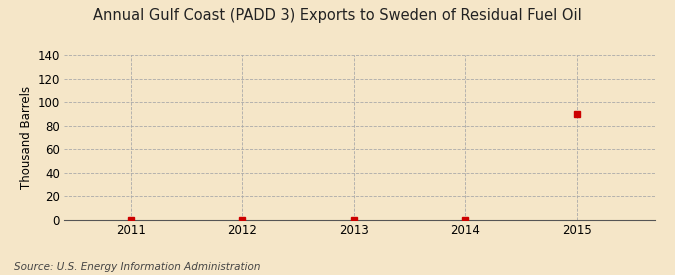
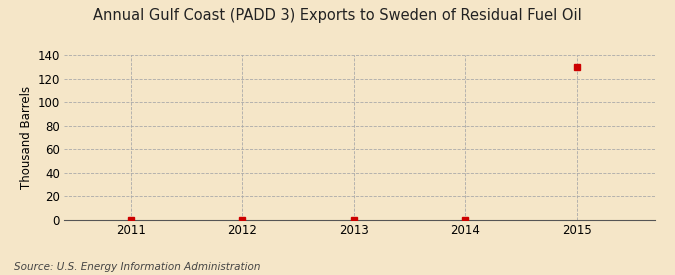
2015: 90 -> 130
